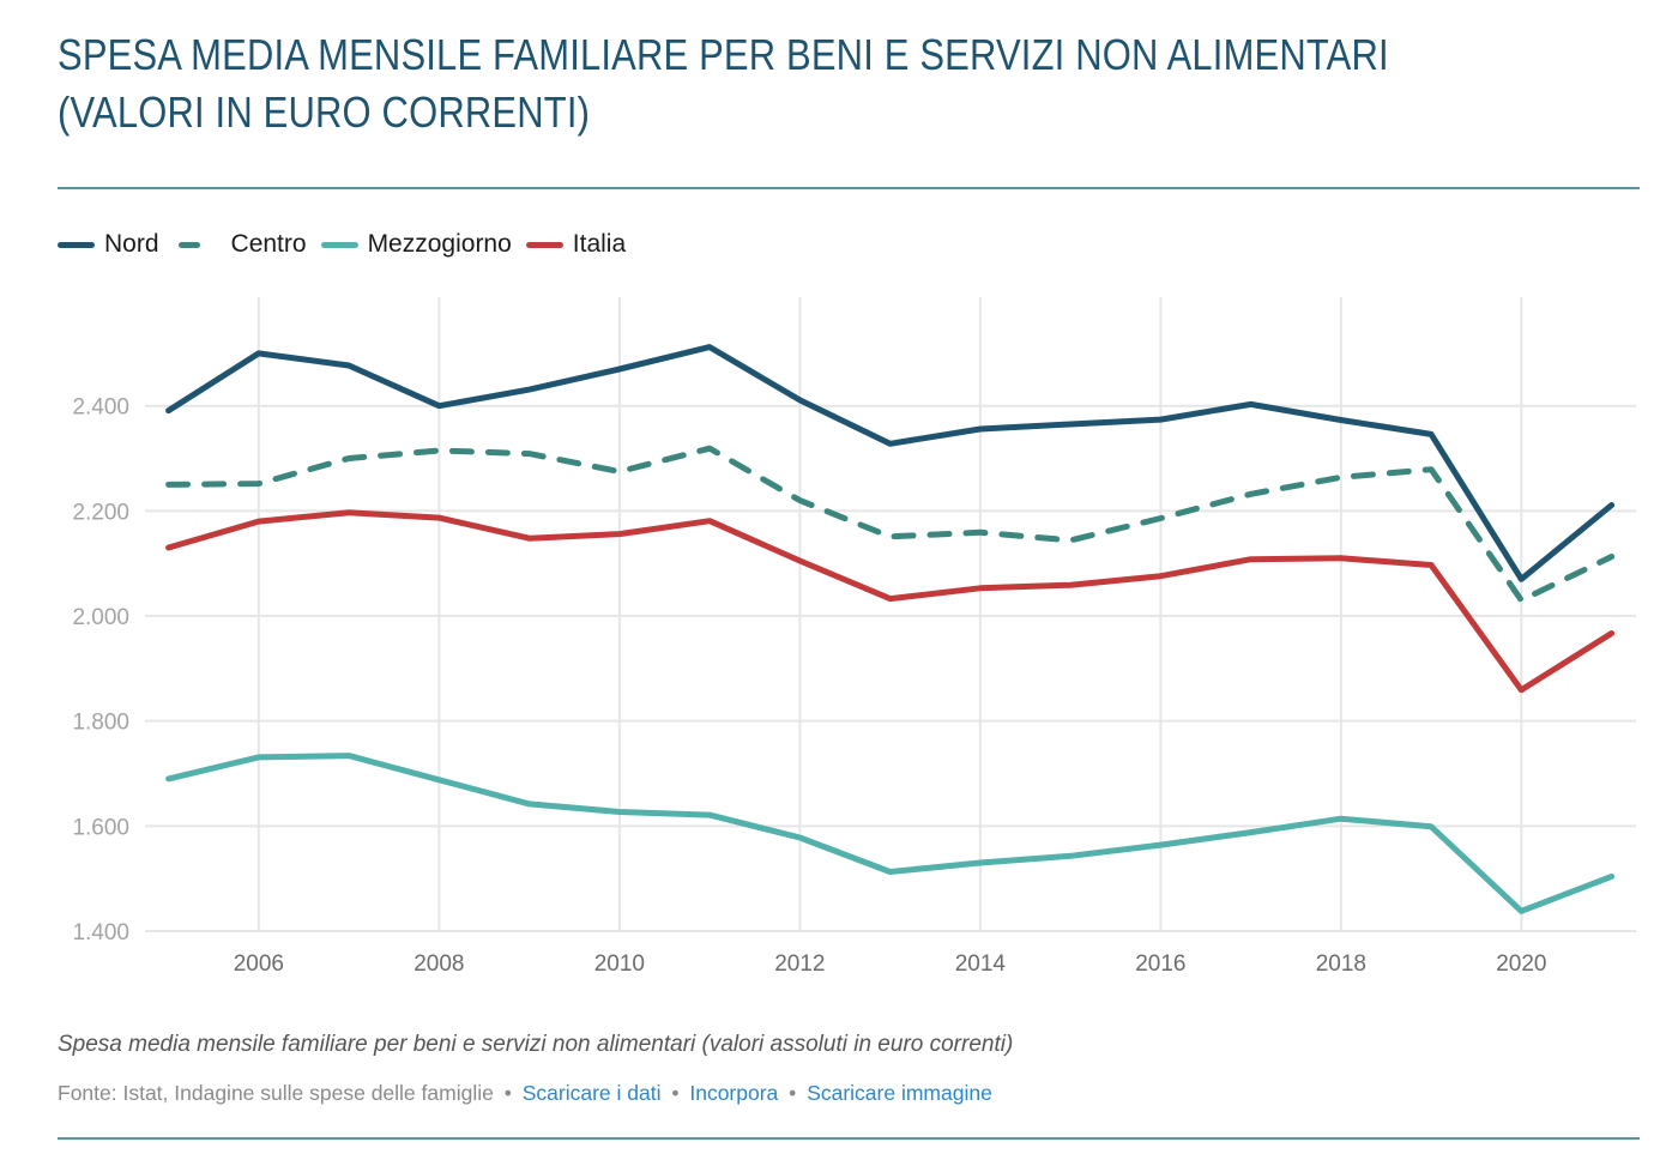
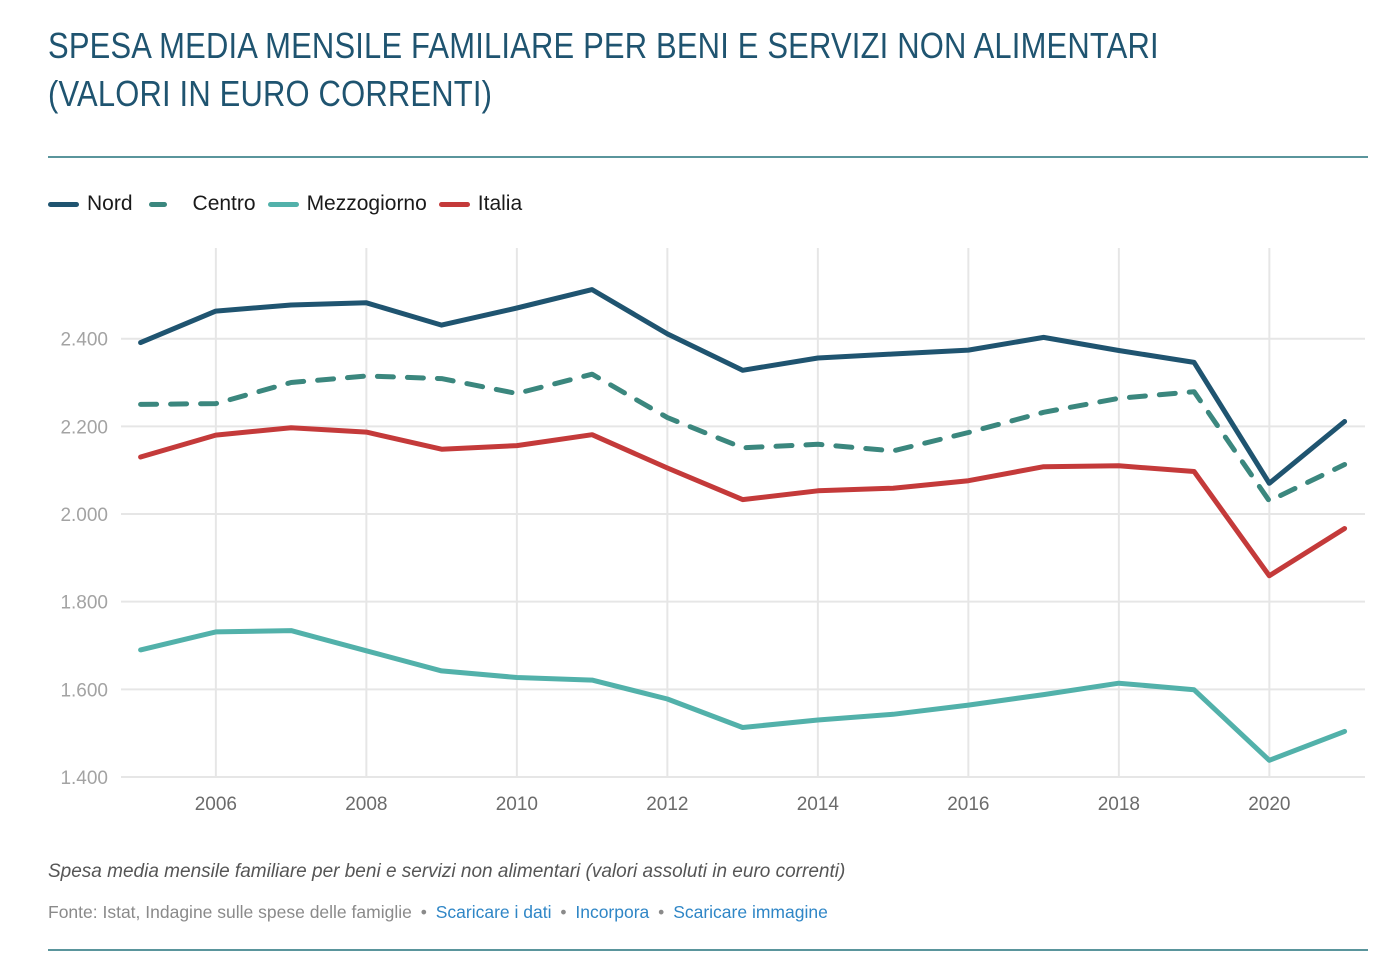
Nord/2006: 2500 -> 2460
Nord/2008: 2400 -> 2480
